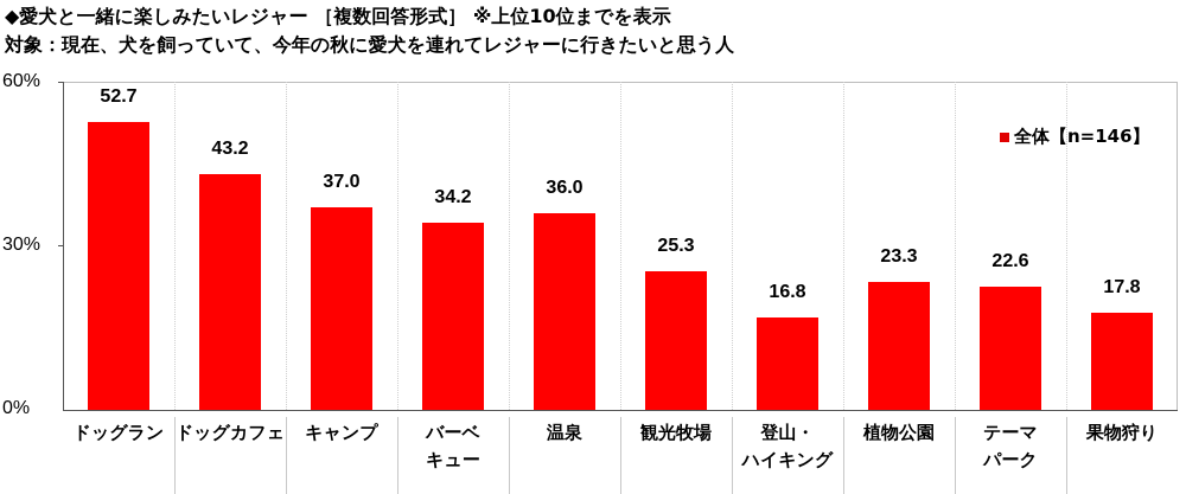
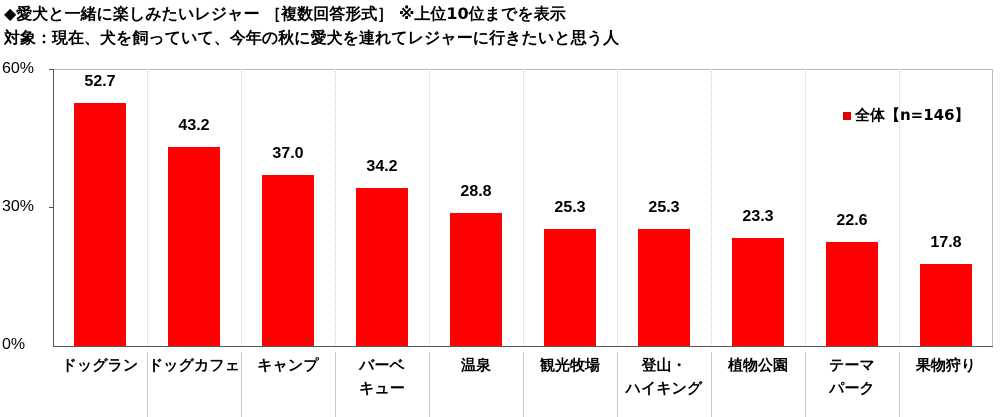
温泉: 36.0 -> 28.8
登山・ハイキング: 16.8 -> 25.3
